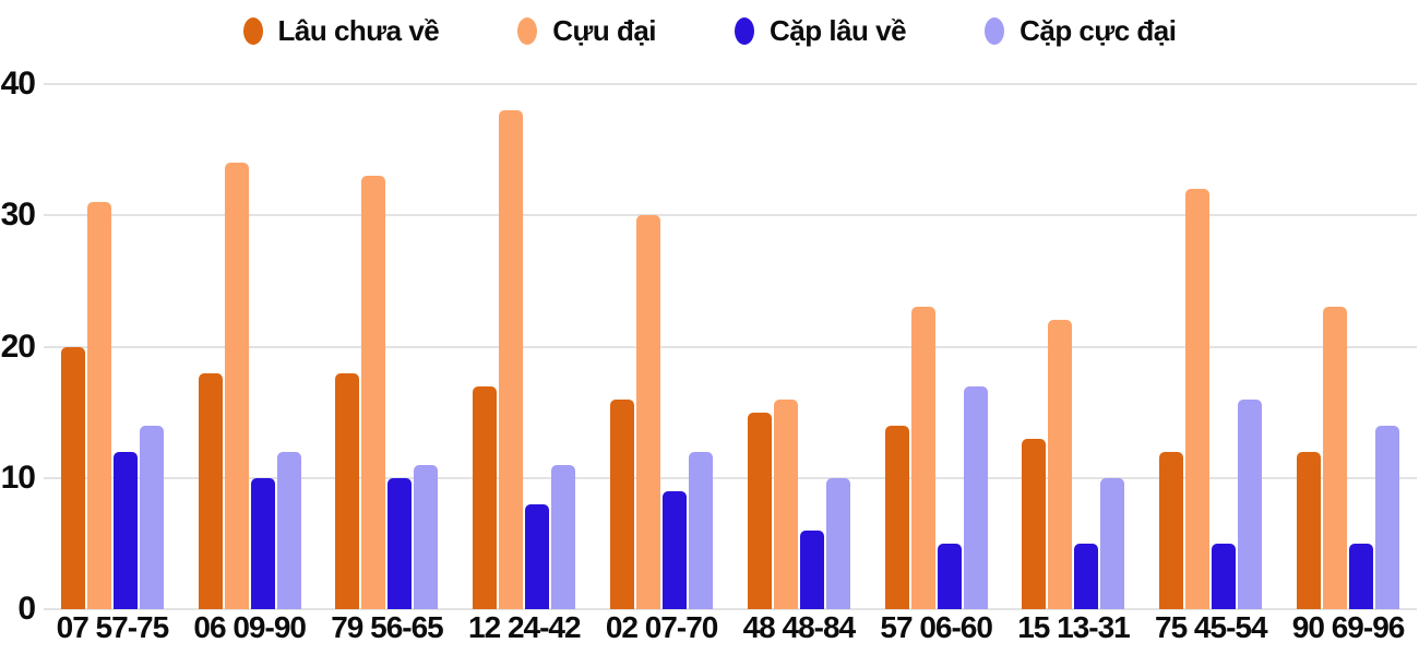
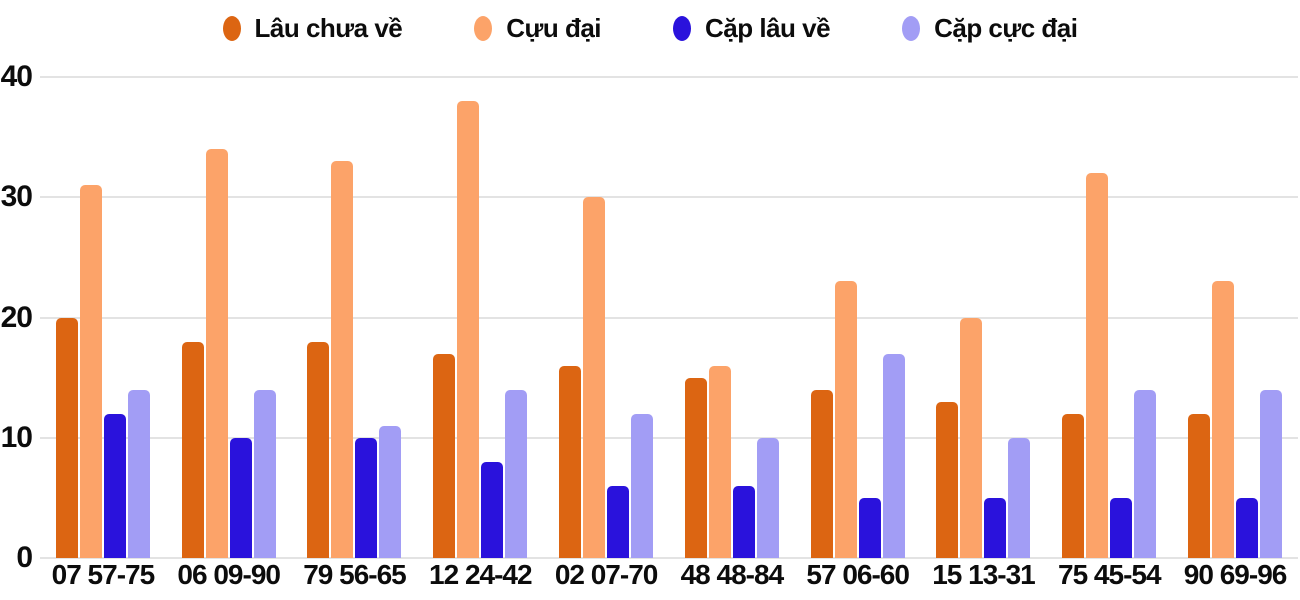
Cặp cực đại/06 09-90: 12 -> 14
Cặp cực đại/12 24-42: 11 -> 14
Cặp lâu về/02 07-70: 9 -> 6
Cựu đại/15 13-31: 22 -> 20
Cặp cực đại/75 45-54: 16 -> 14
